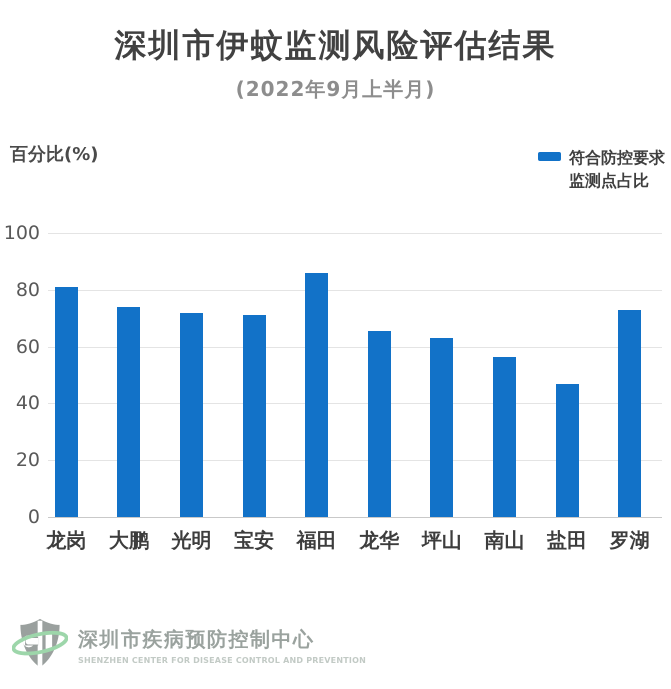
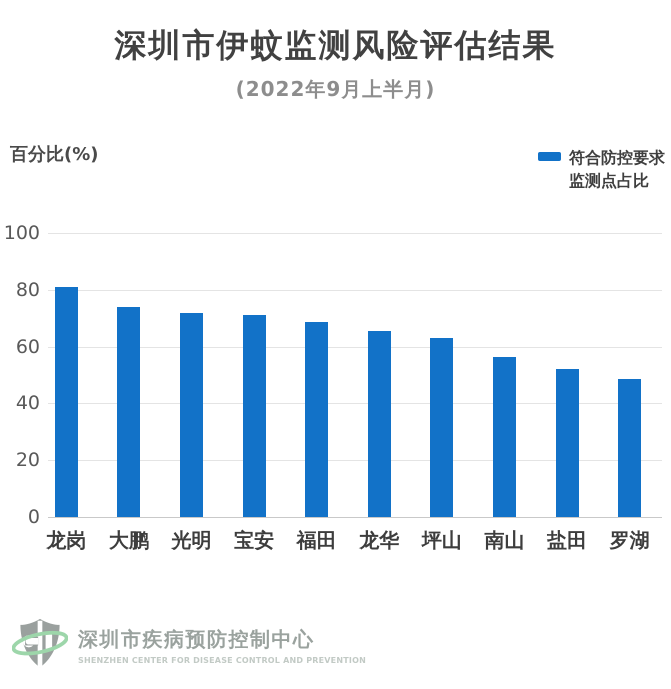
福田: 86 -> 68
盐田: 47 -> 52
罗湖: 73 -> 48
